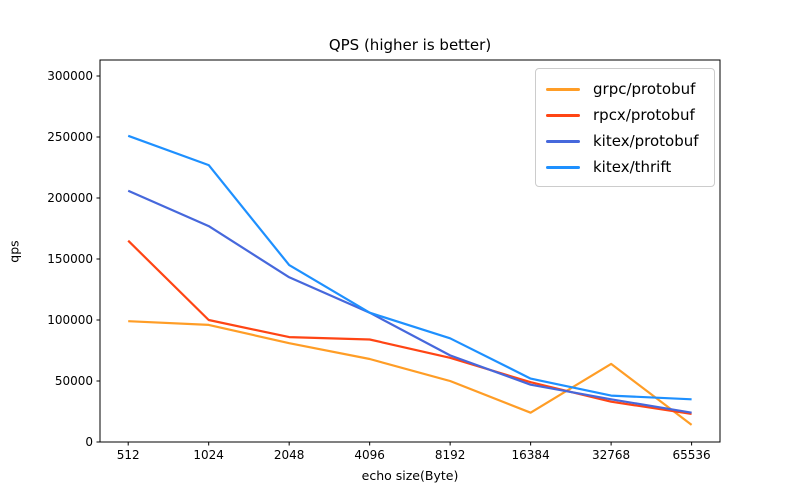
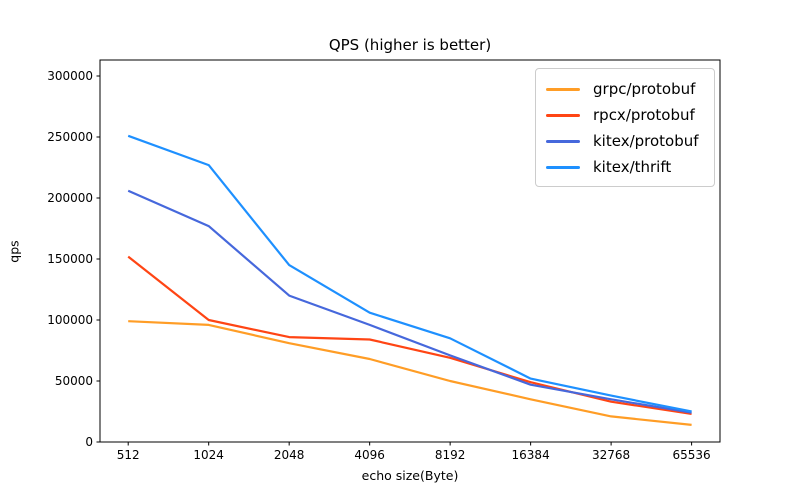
rpcx/protobuf/512: 165000 -> 152000
kitex/protobuf/2048: 135000 -> 120000
kitex/protobuf/4096: 106000 -> 96000
grpc/protobuf/16384: 24000 -> 35000
grpc/protobuf/32768: 64000 -> 21000
kitex/thrift/65536: 35000 -> 25000
